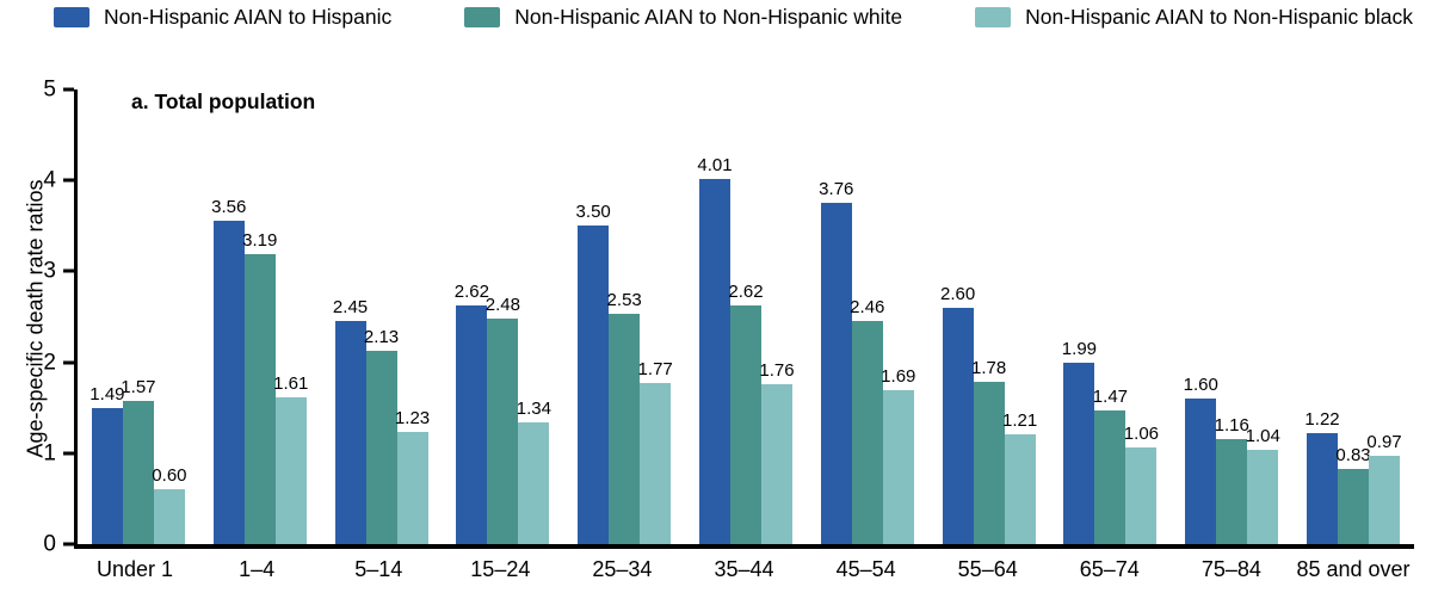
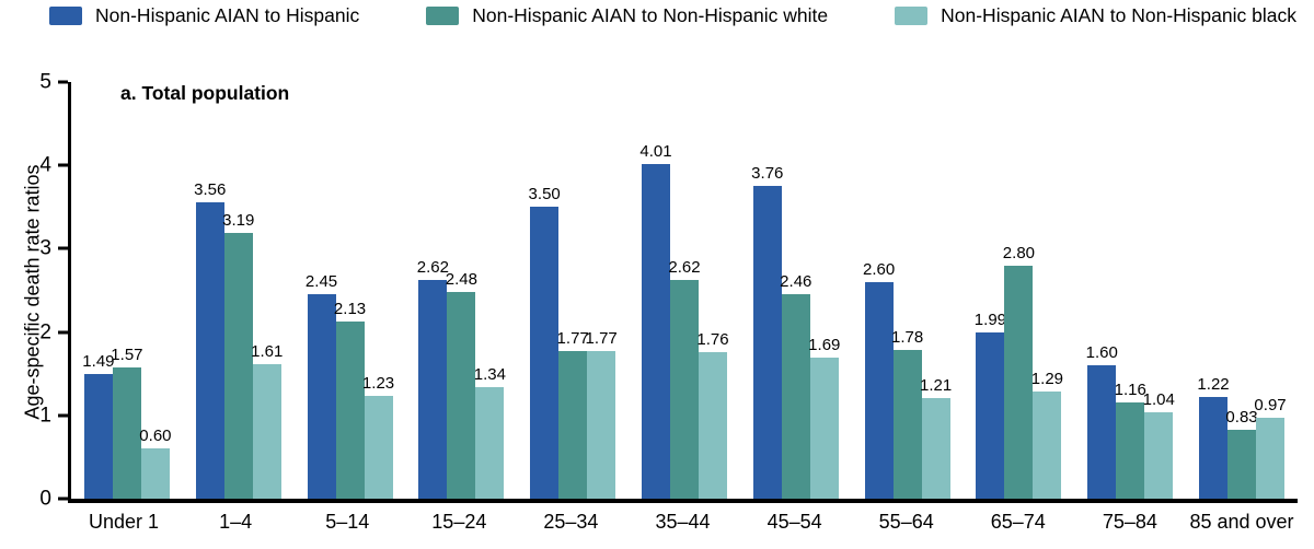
Non-Hispanic AIAN to Non-Hispanic white/25–34: 2.53 -> 1.77
Non-Hispanic AIAN to Non-Hispanic white/65–74: 1.47 -> 2.80
Non-Hispanic AIAN to Non-Hispanic black/65–74: 1.06 -> 1.29
